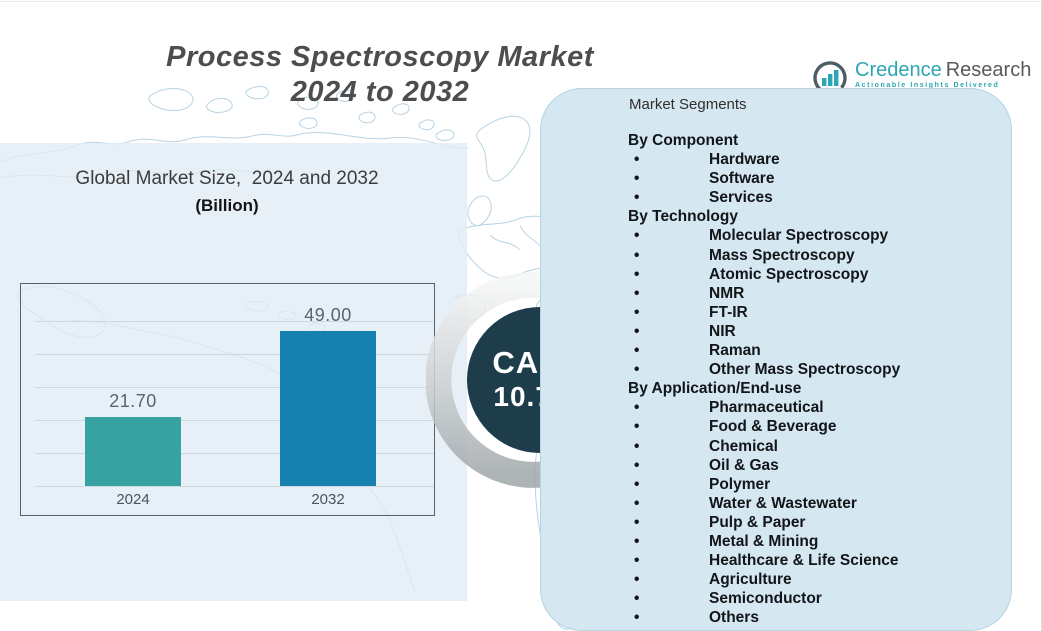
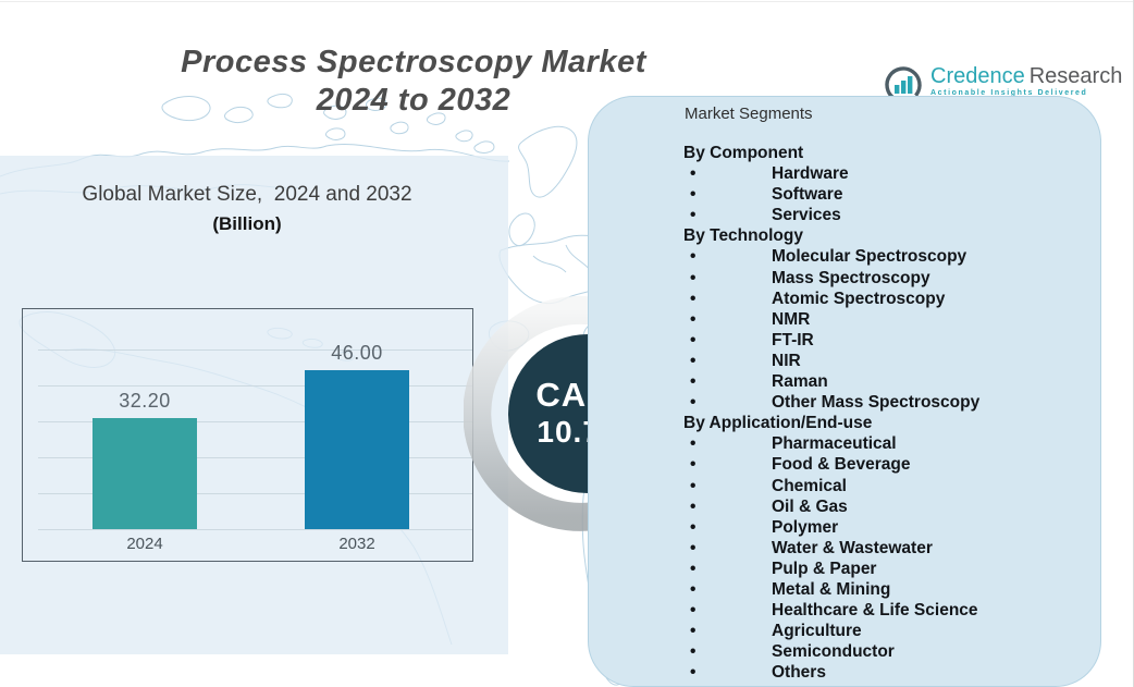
2024: 21.70 -> 32.20
2032: 49.00 -> 46.00
